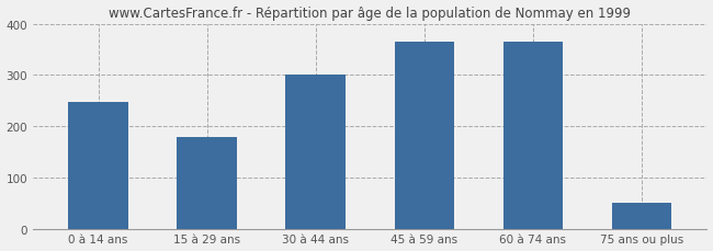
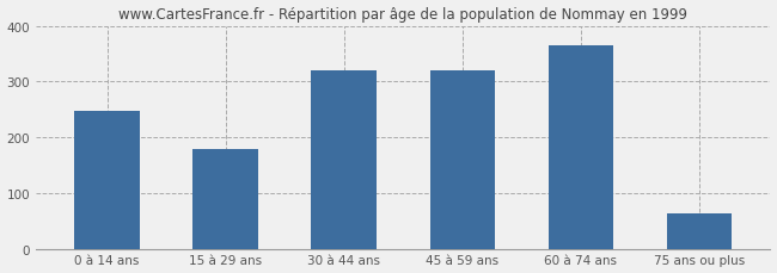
30 à 44 ans: 300 -> 320
45 à 59 ans: 365 -> 320
75 ans ou plus: 50 -> 63
